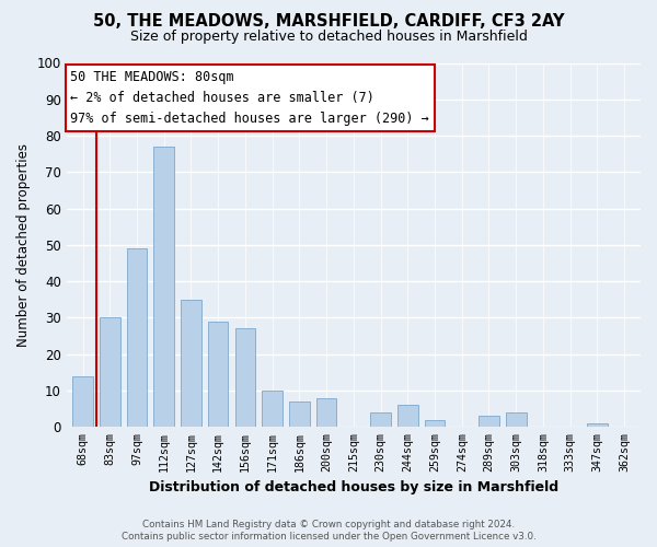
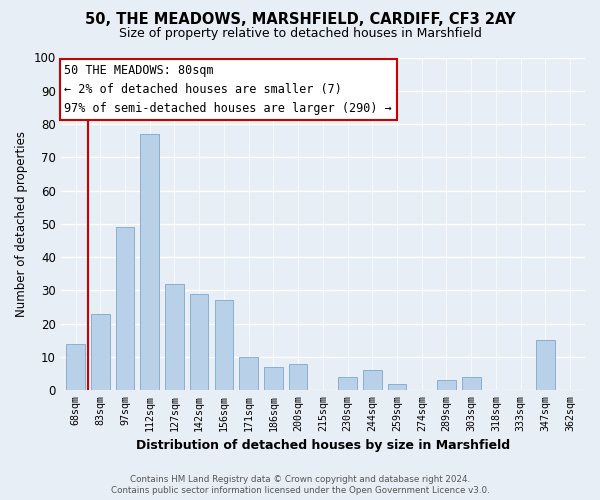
83sqm: 30 -> 23
127sqm: 35 -> 32
347sqm: 1 -> 15
